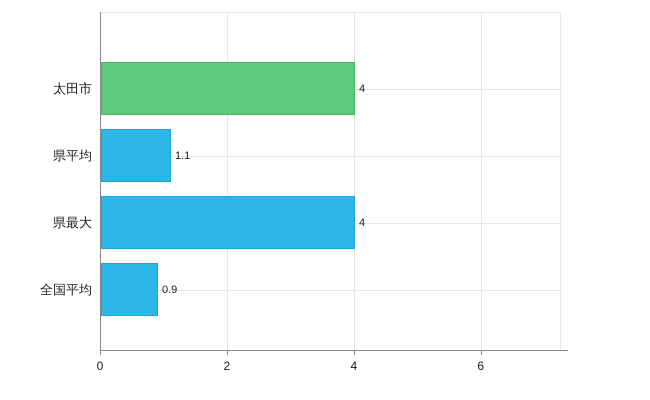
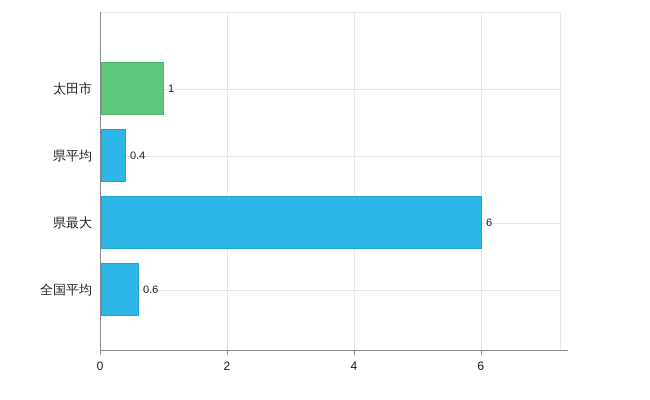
太田市: 4 -> 1
県平均: 1.1 -> 0.4
県最大: 4 -> 6
全国平均: 0.9 -> 0.6
